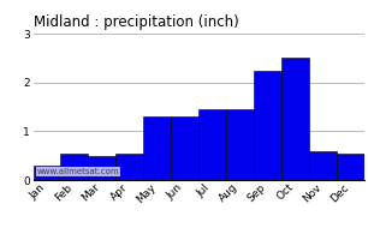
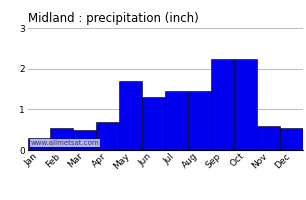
Apr: 0.55 -> 0.70
May: 1.30 -> 1.70
Oct: 2.50 -> 2.25
